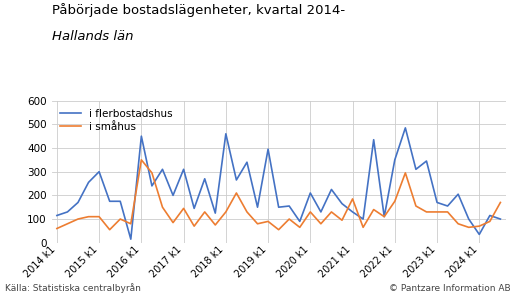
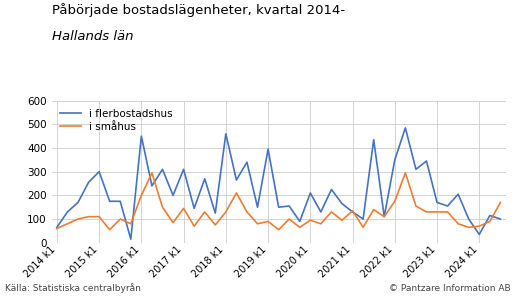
i flerbostadshus/2014 k1: 115 -> 65
i småhus/2016 k1: 350 -> 200
i småhus/2020 k1: 130 -> 95
i småhus/2021 k1: 185 -> 135
